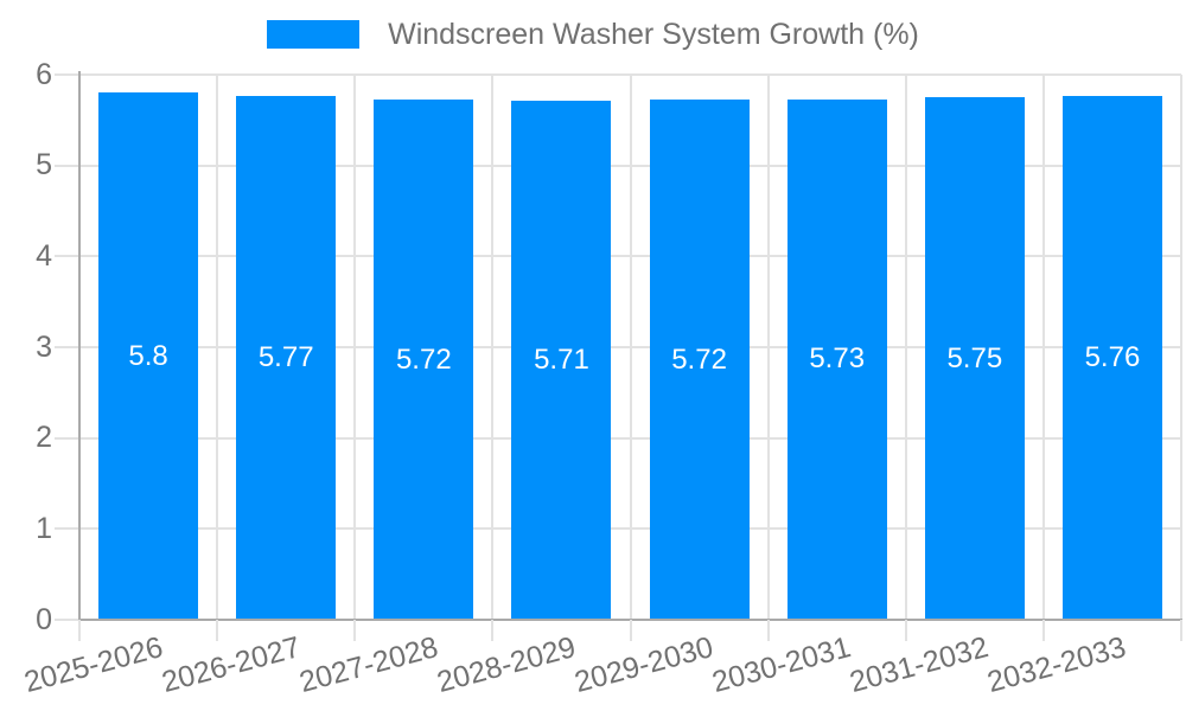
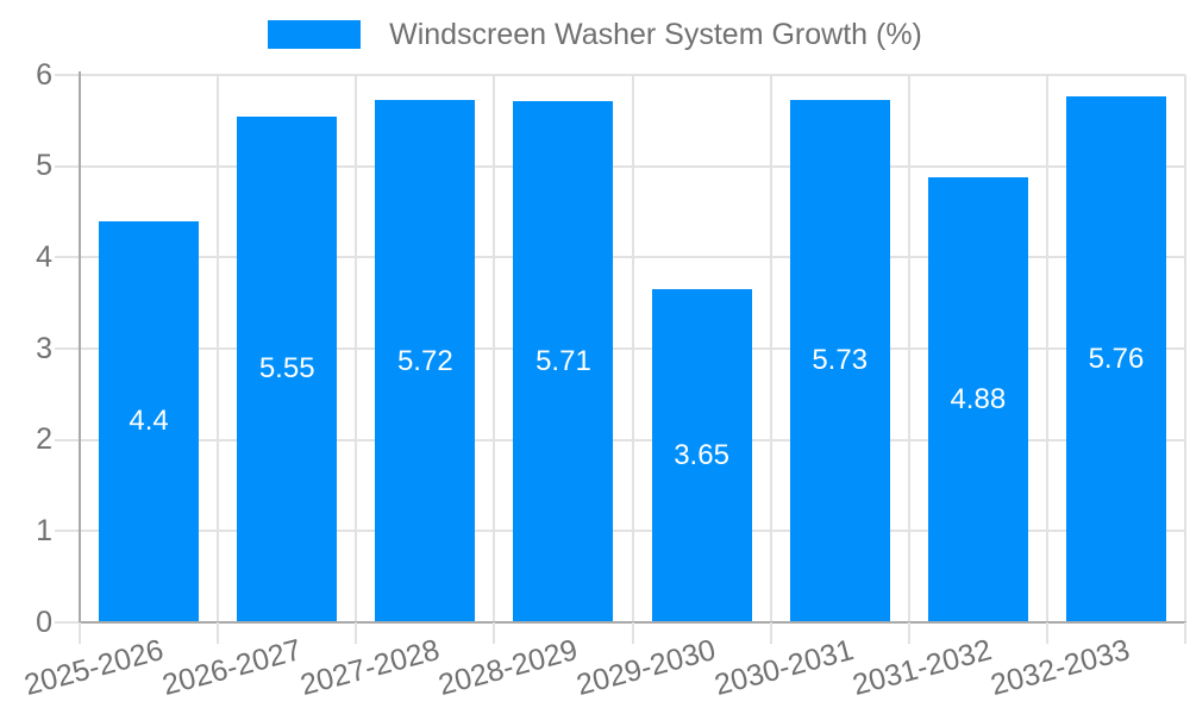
2025-2026: 5.8 -> 4.4
2026-2027: 5.77 -> 5.55
2029-2030: 5.72 -> 3.65
2031-2032: 5.75 -> 4.88
